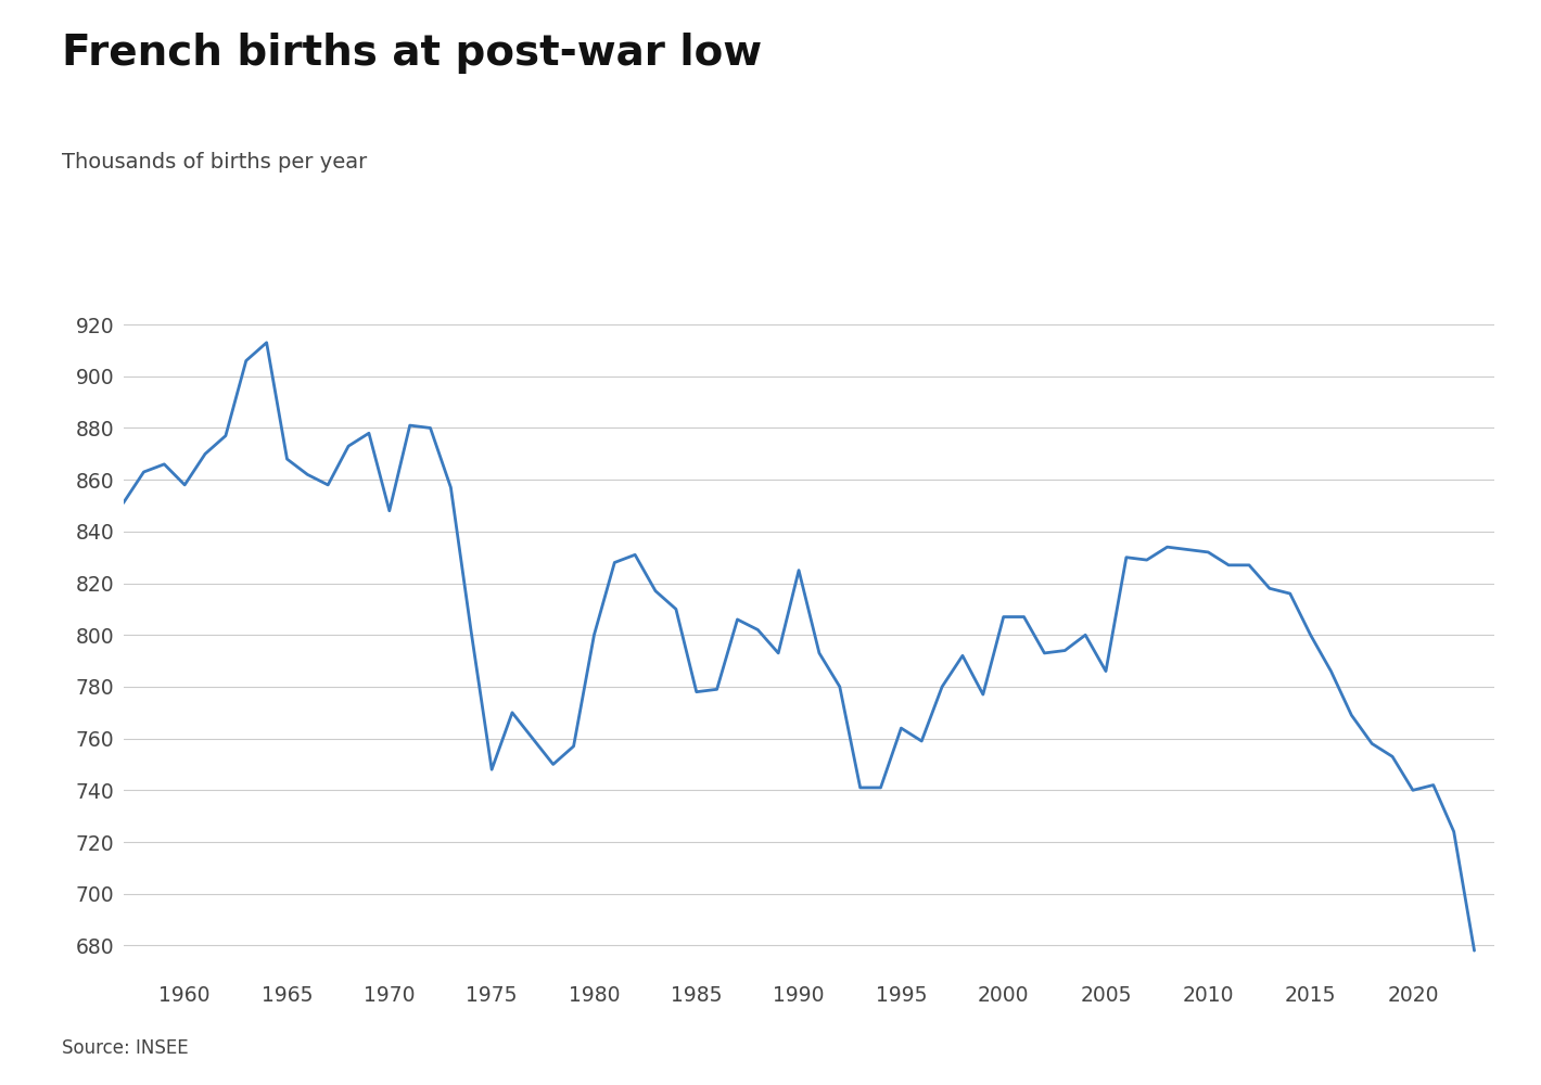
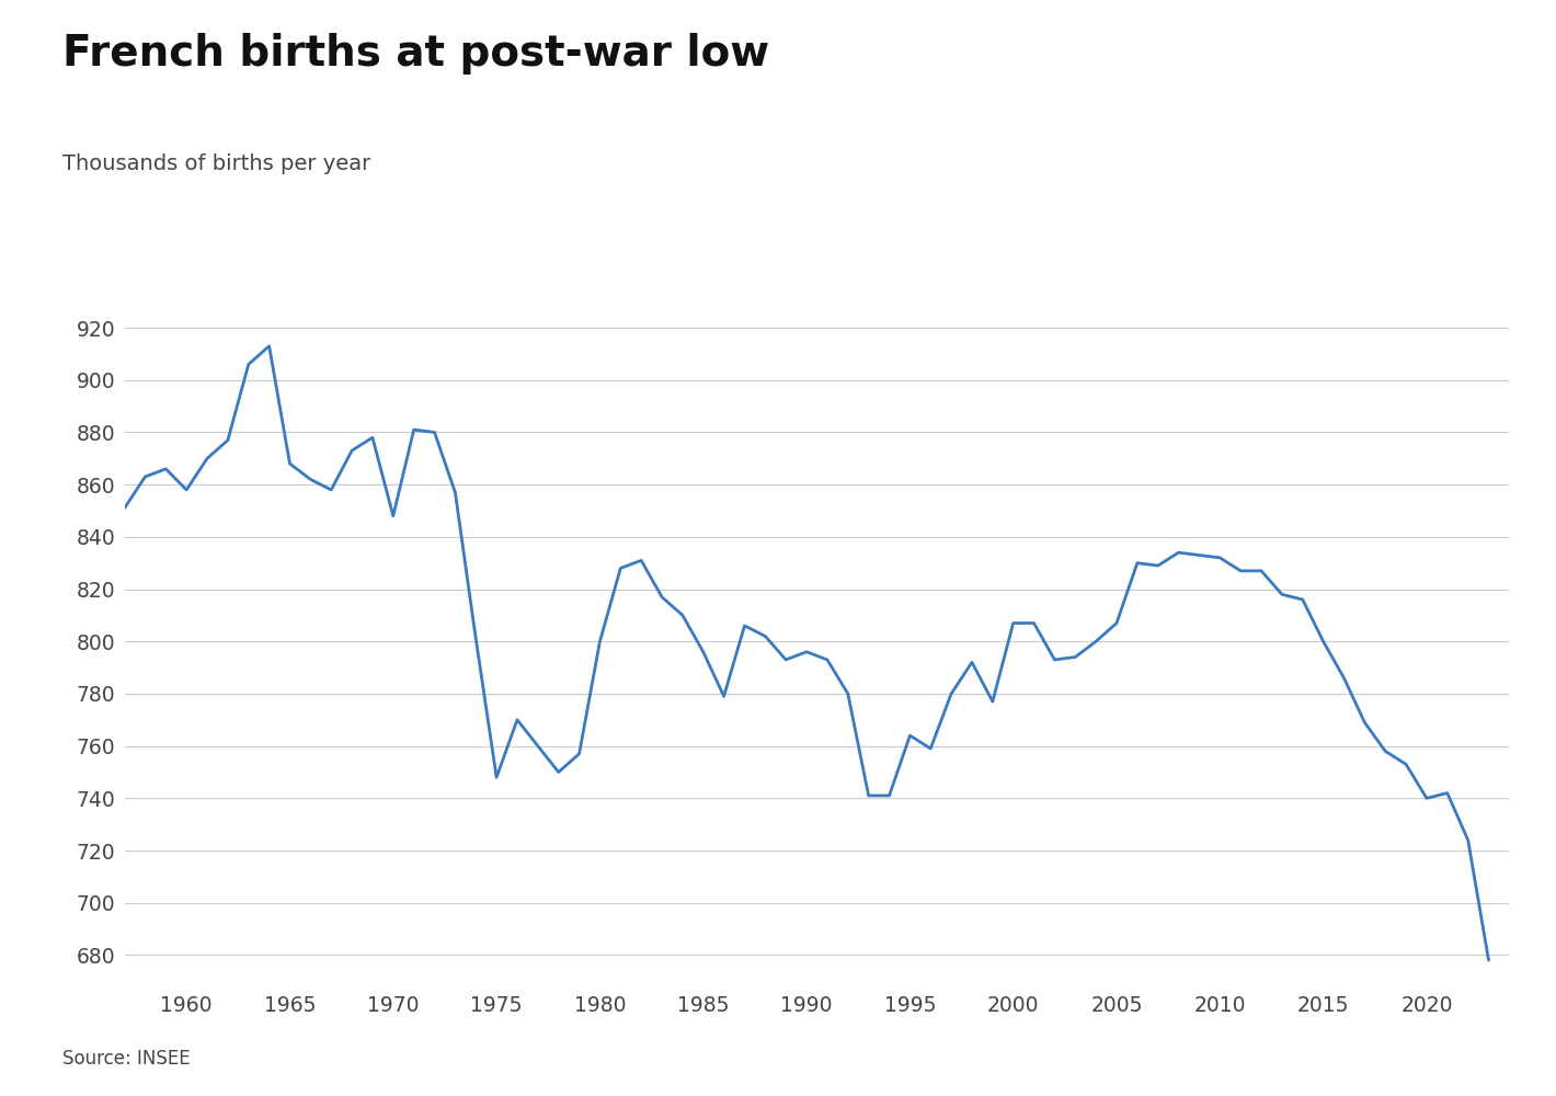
1985: 778 -> 796
1990: 825 -> 796
2005: 786 -> 807
